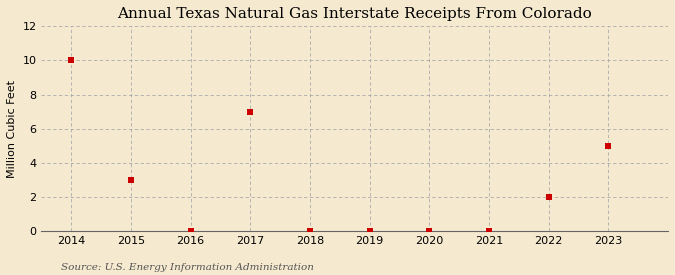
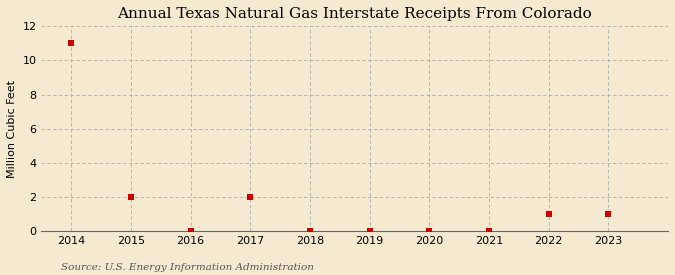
2014: 10 -> 11
2015: 3 -> 2
2017: 7 -> 2
2022: 2 -> 1
2023: 5 -> 1
